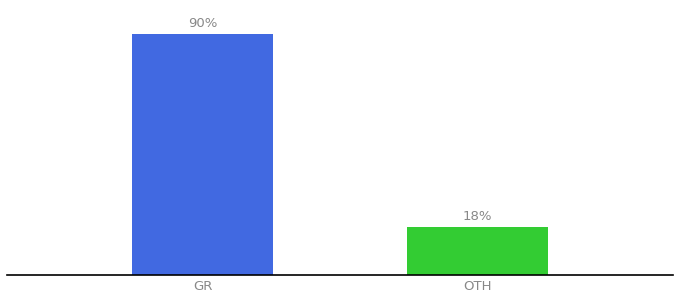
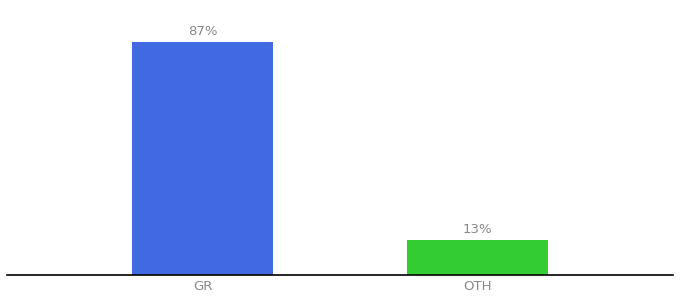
GR: 90% -> 87%
OTH: 18% -> 13%
